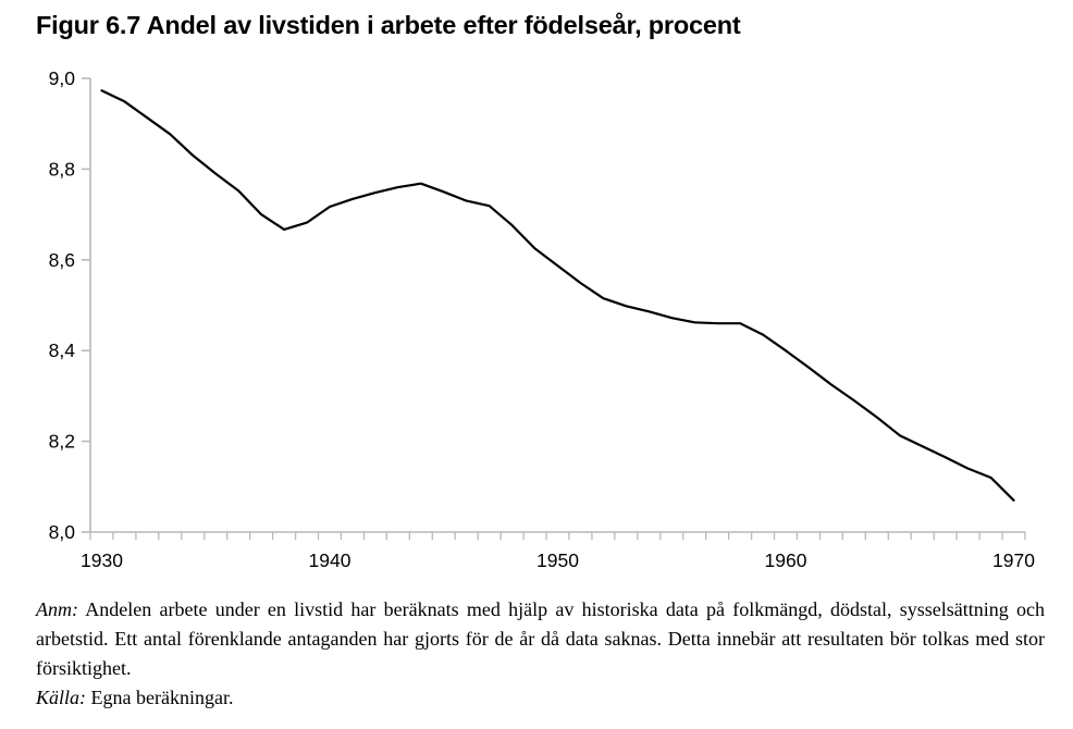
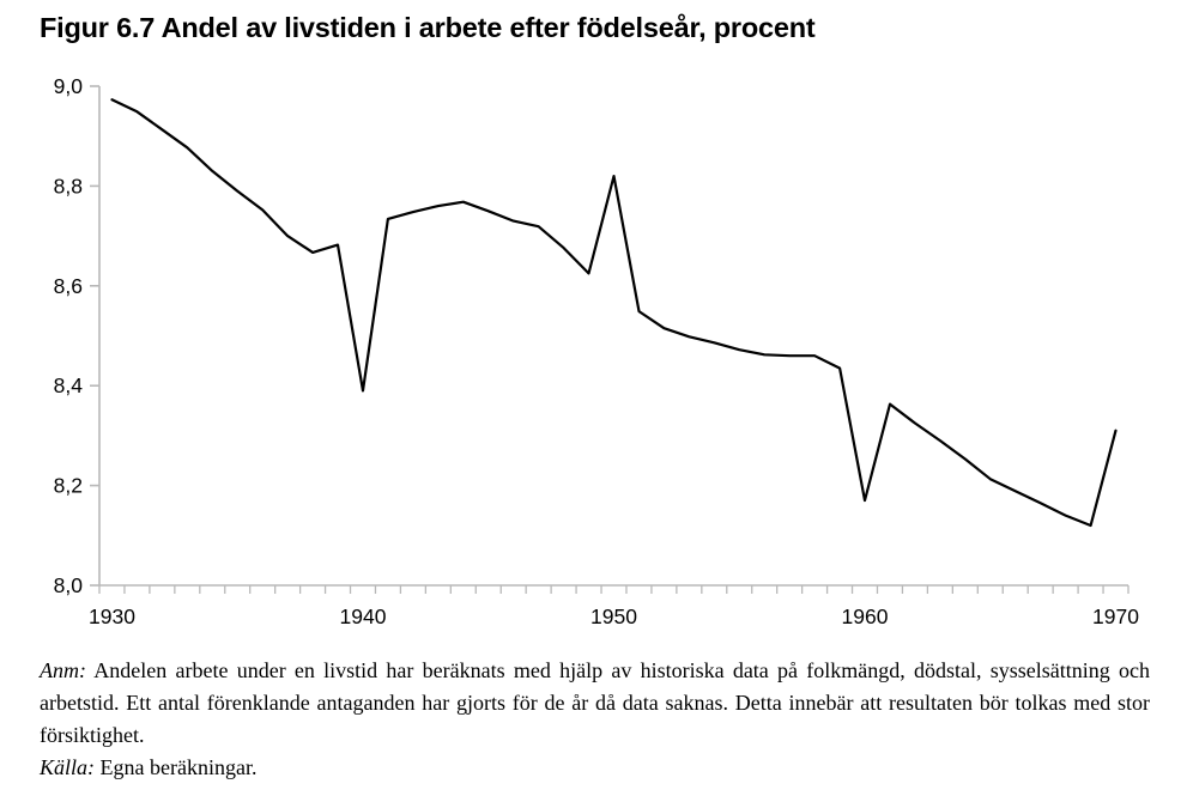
1940: 8,72 -> 8,39
1950: 8,59 -> 8,82
1960: 8,40 -> 8,17
1970: 8,07 -> 8,31
